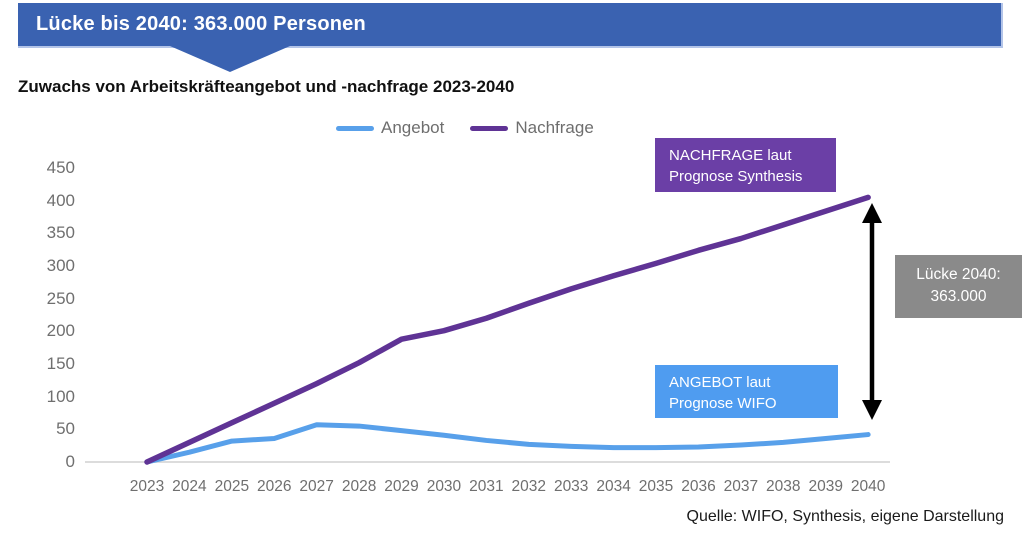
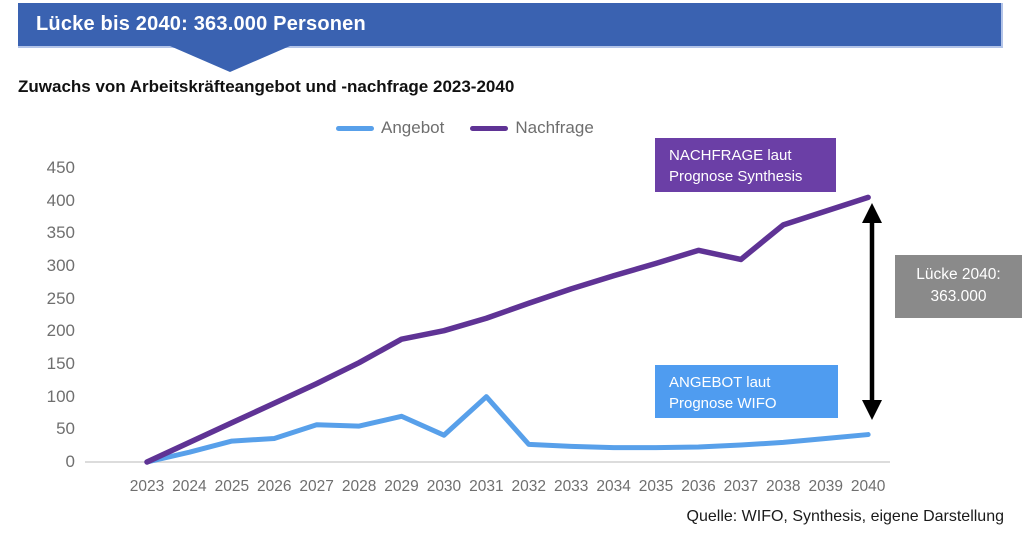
Angebot/2029: 50 -> 70
Angebot/2031: 30 -> 100
Nachfrage/2037: 340 -> 310
